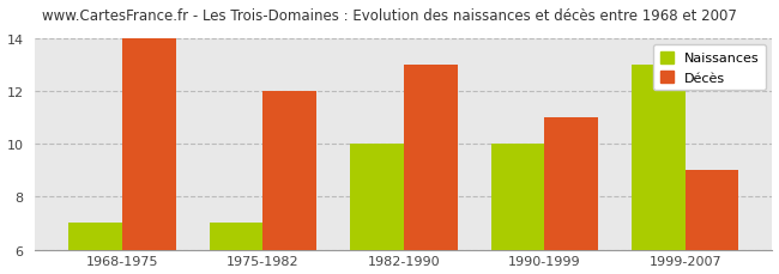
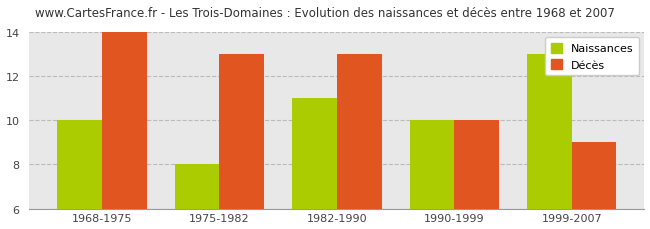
Naissances/1968-1975: 7 -> 10
Naissances/1975-1982: 7 -> 8
Décès/1975-1982: 12 -> 13
Naissances/1982-1990: 10 -> 11
Décès/1990-1999: 11 -> 10
